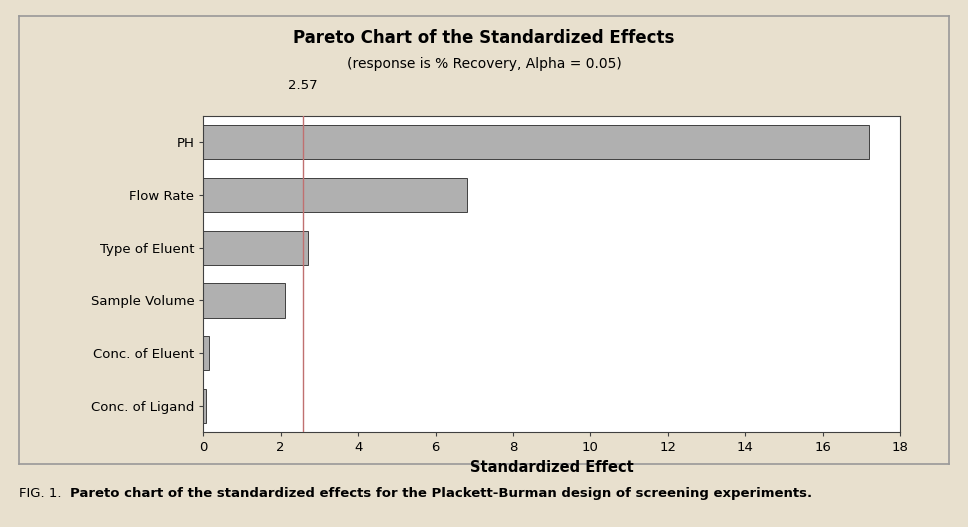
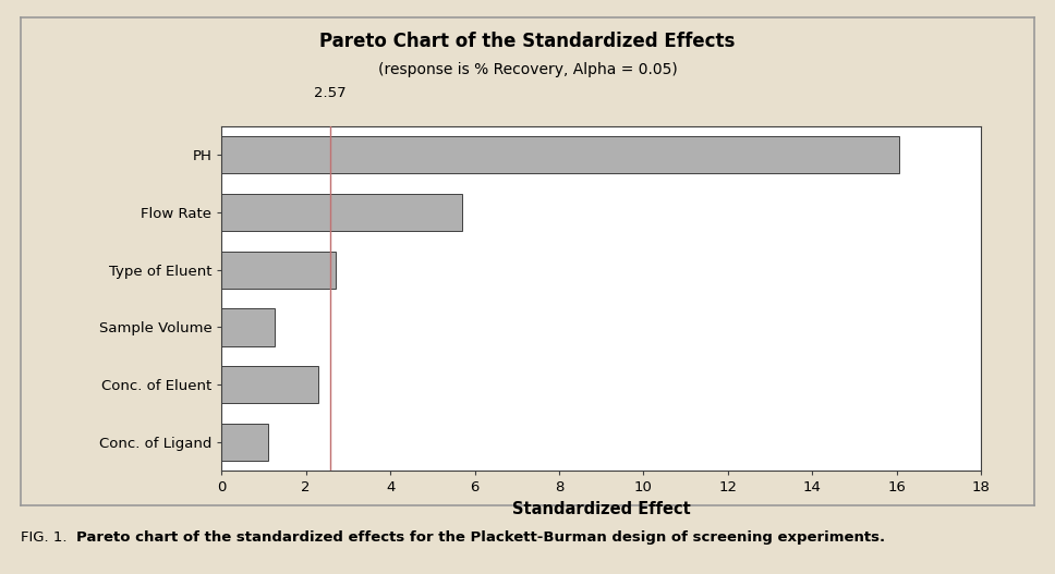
PH: 17.20 -> 16.05
Flow Rate: 6.80 -> 5.70
Sample Volume: 2.10 -> 1.25
Conc. of Eluent: 0.15 -> 2.30
Conc. of Ligand: 0.08 -> 1.10
